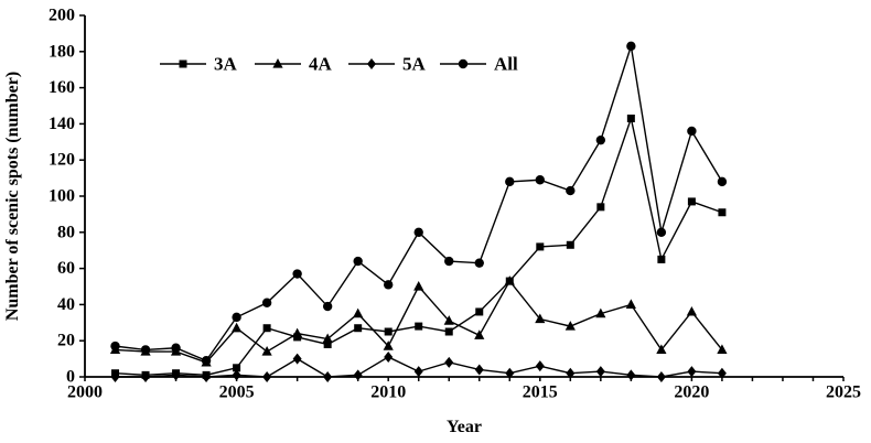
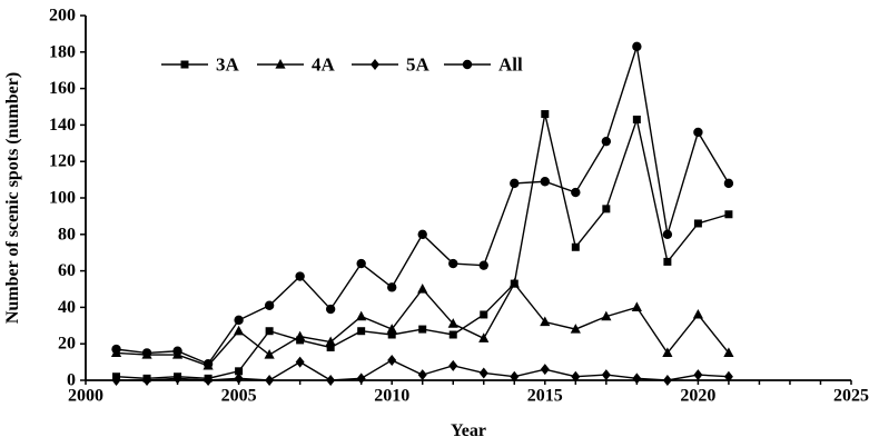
4A/2010: 17 -> 28
3A/2015: 72 -> 146
3A/2020: 97 -> 86
